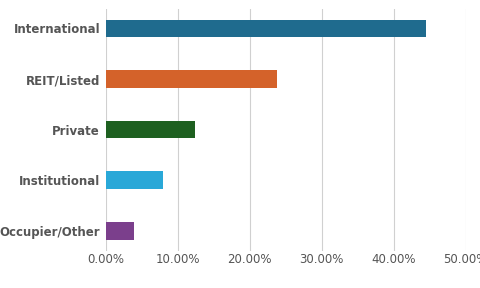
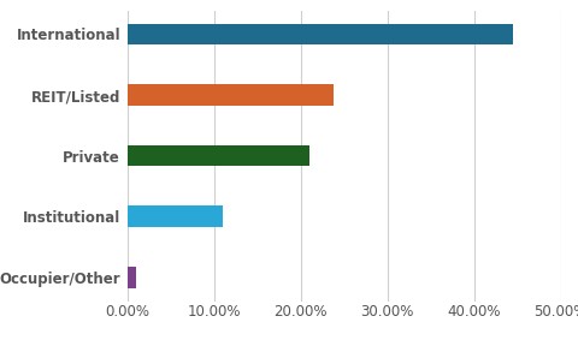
Private: 12.4% -> 21.0%
Institutional: 8.0% -> 11.0%
Occupier/Other: 4.0% -> 1.0%
